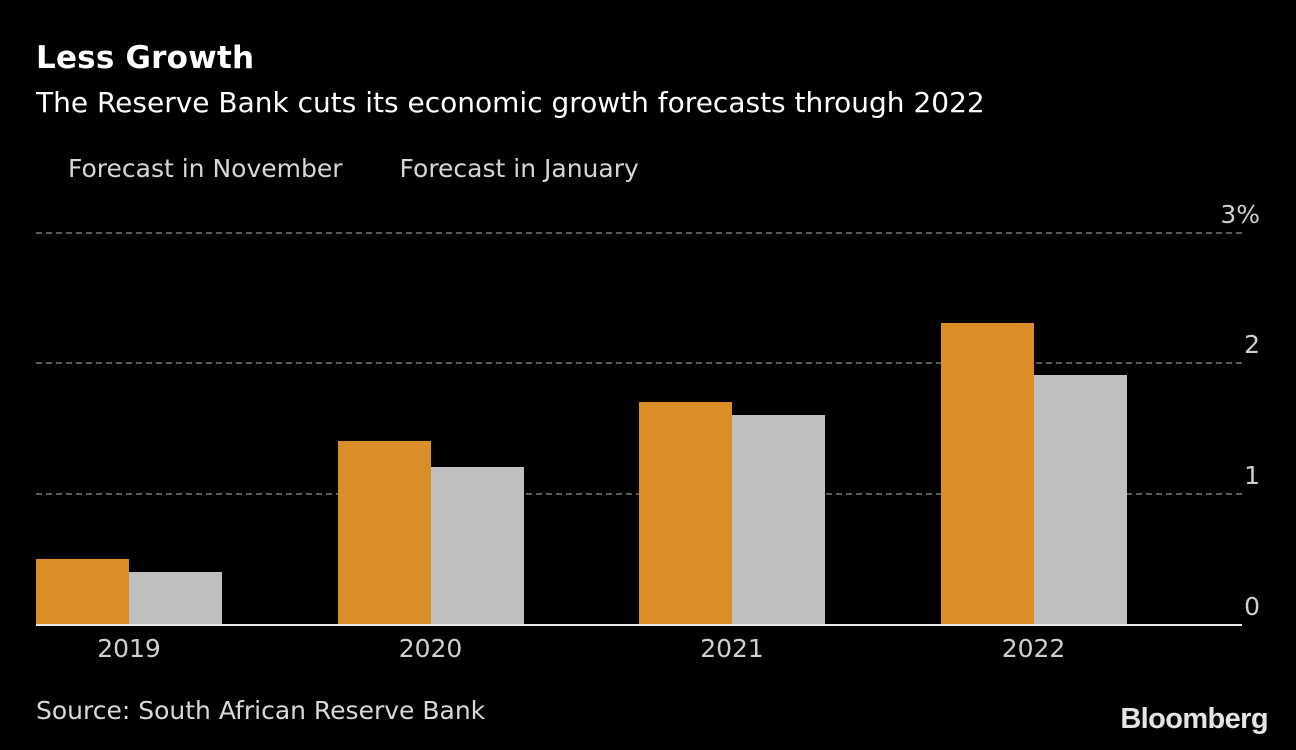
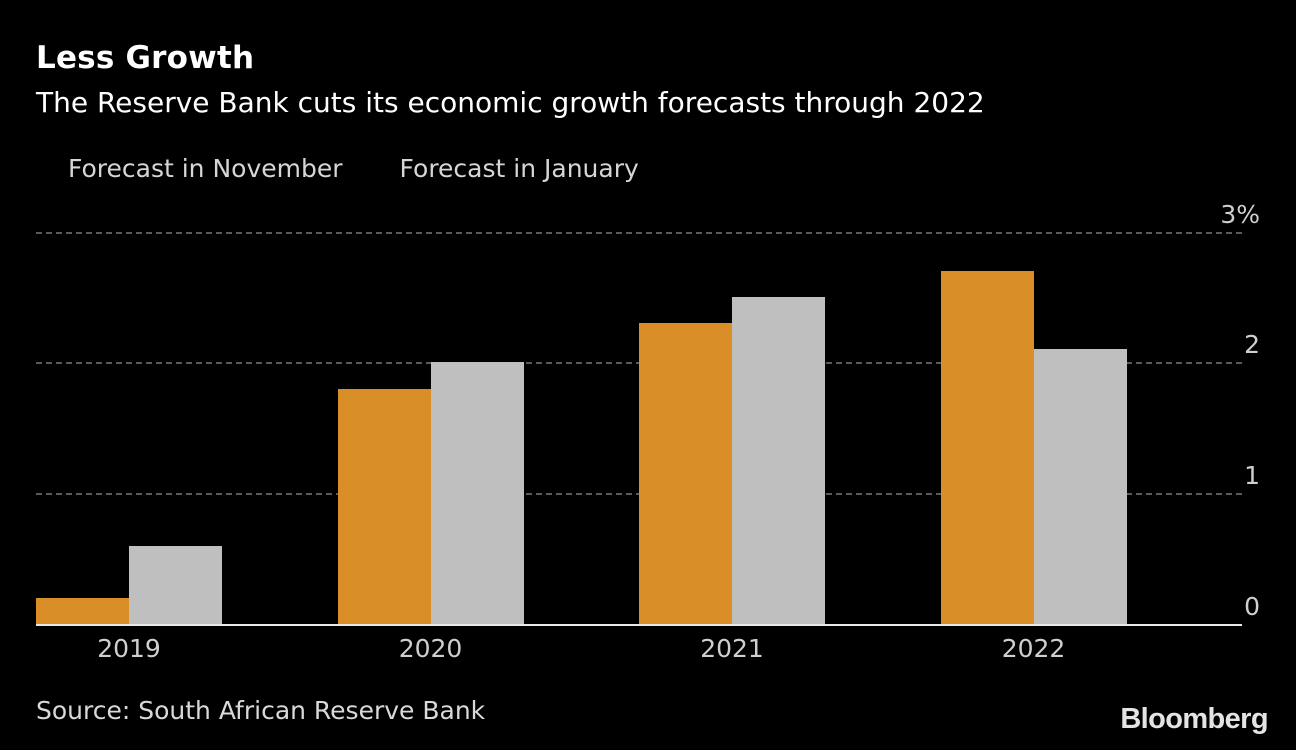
Forecast in November/2019: 0.5% -> 0.2%
Forecast in January/2019: 0.4% -> 0.6%
Forecast in November/2020: 1.4% -> 1.8%
Forecast in January/2020: 1.2% -> 2.0%
Forecast in November/2021: 1.7% -> 2.3%
Forecast in January/2021: 1.6% -> 2.5%
Forecast in November/2022: 2.3% -> 2.7%
Forecast in January/2022: 1.9% -> 2.1%
